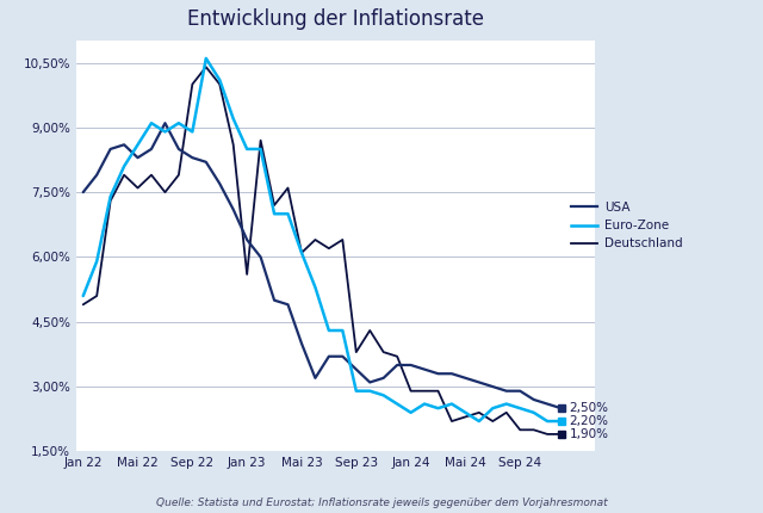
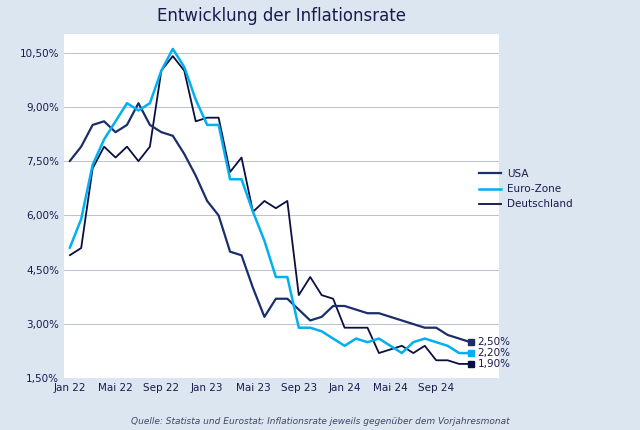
Euro-Zone/Sep 22: 8,9% -> 10,0%
Deutschland/Jan 23: 5,6% -> 8,7%
